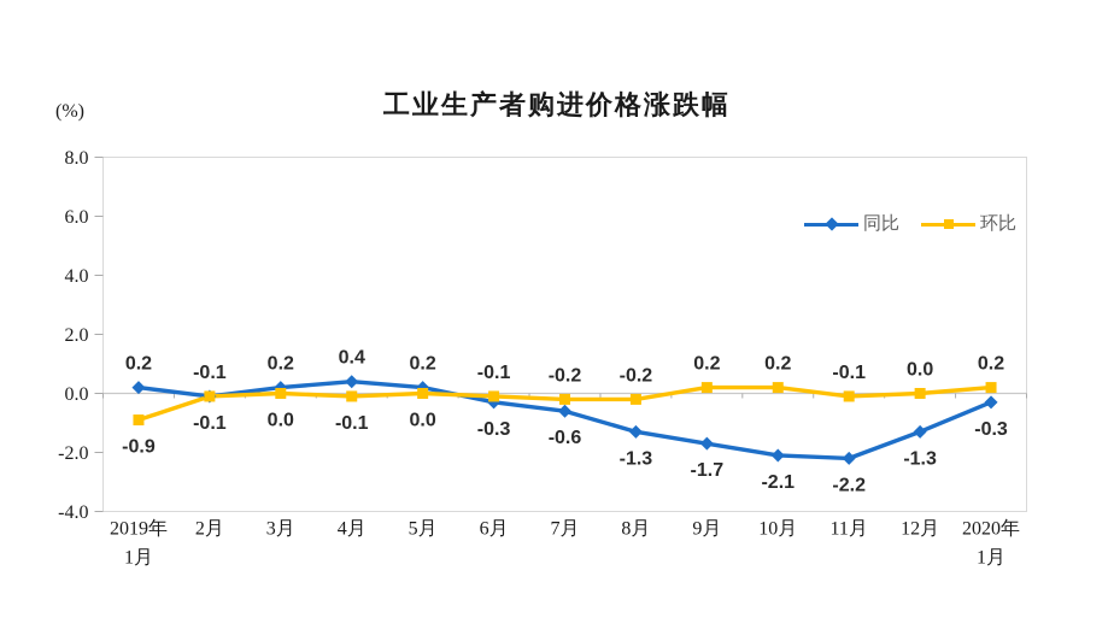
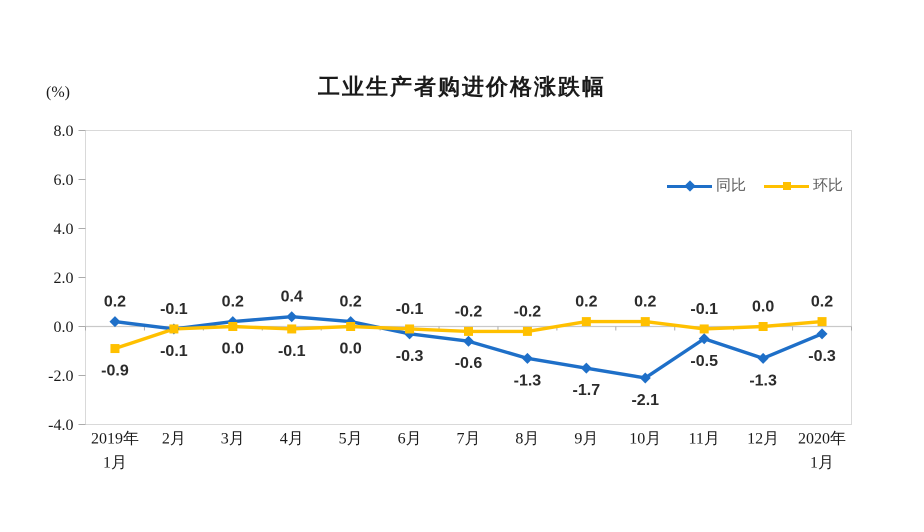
同比/11月: -2.2 -> -0.5
